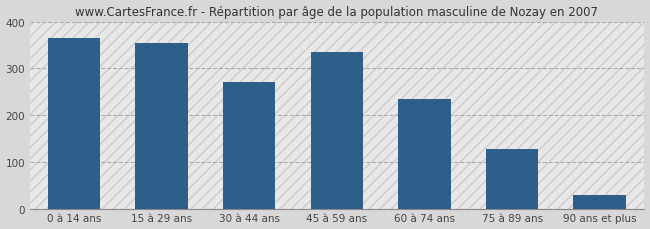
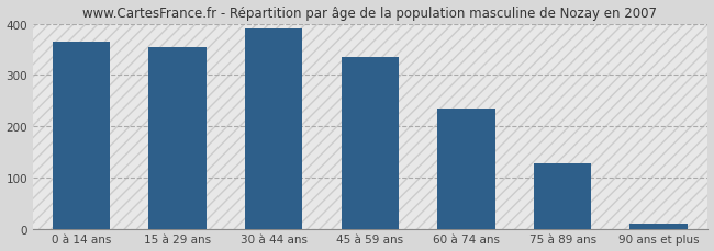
30 à 44 ans: 270 -> 390
90 ans et plus: 30 -> 10
